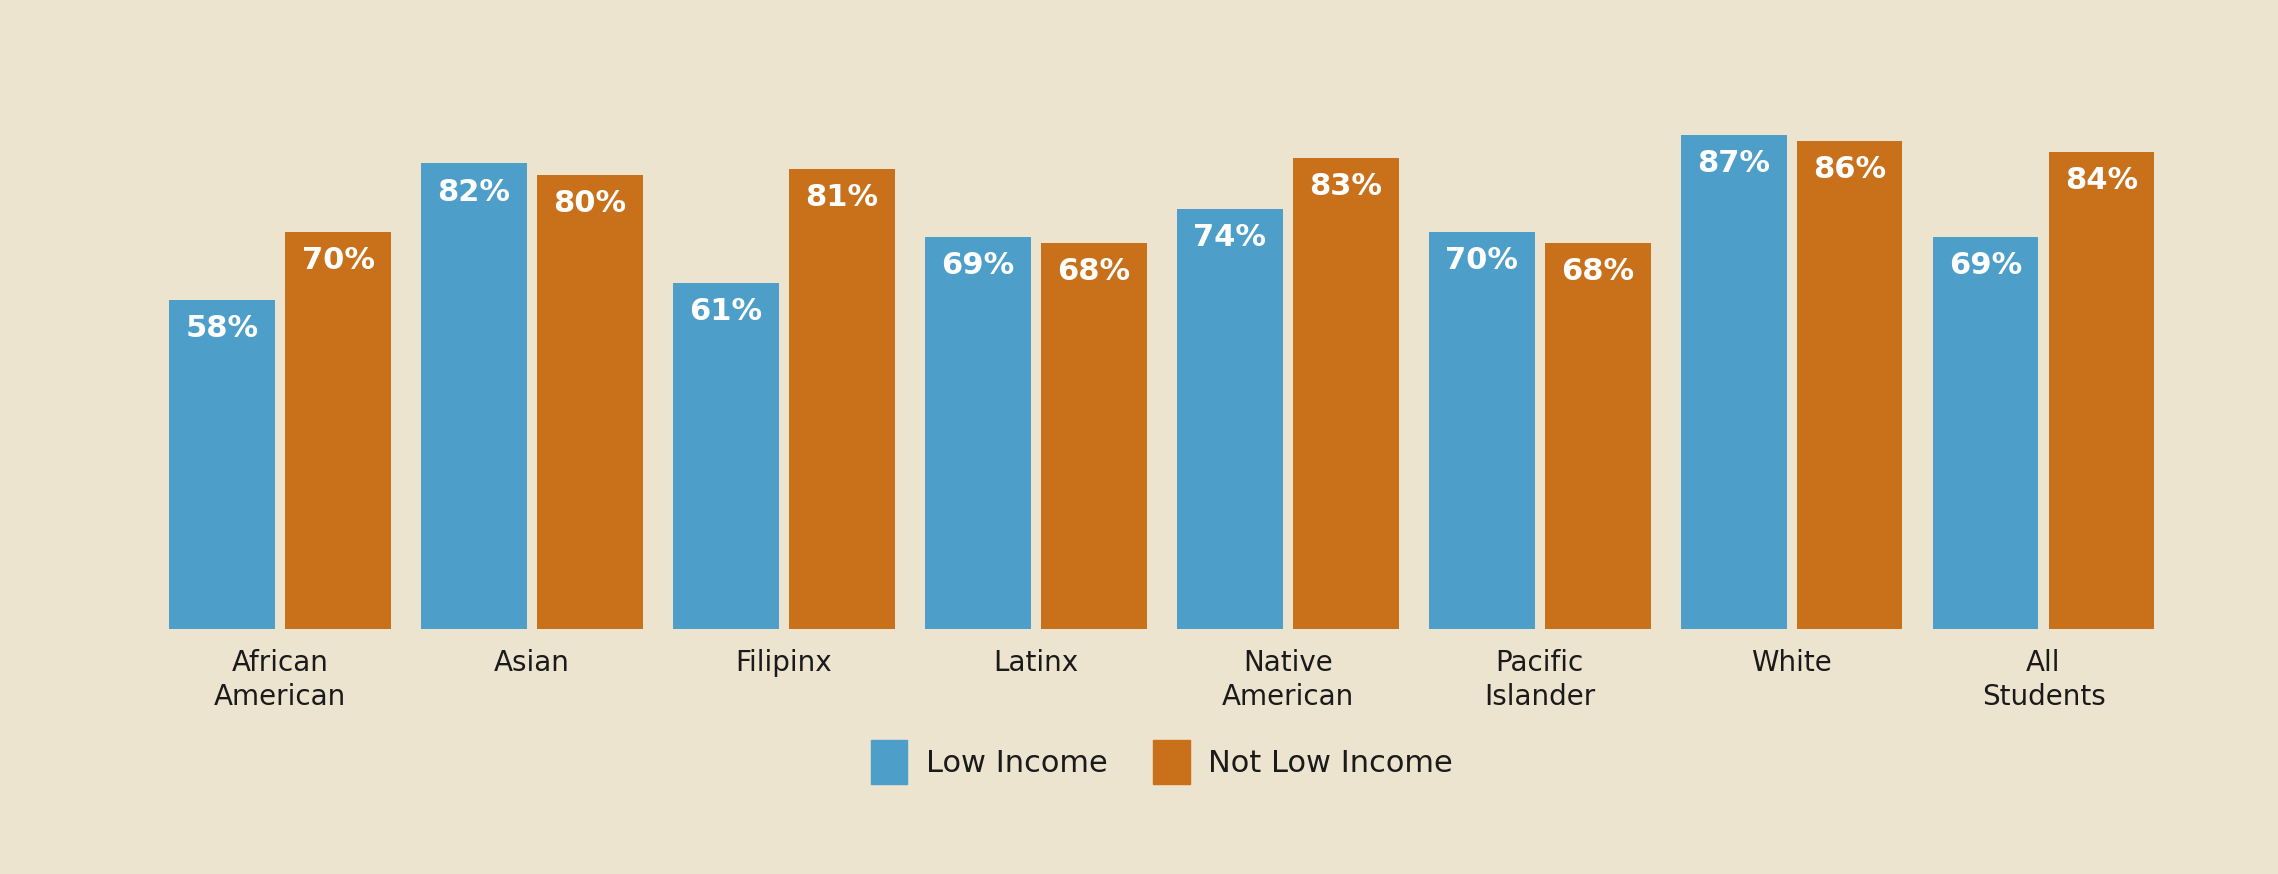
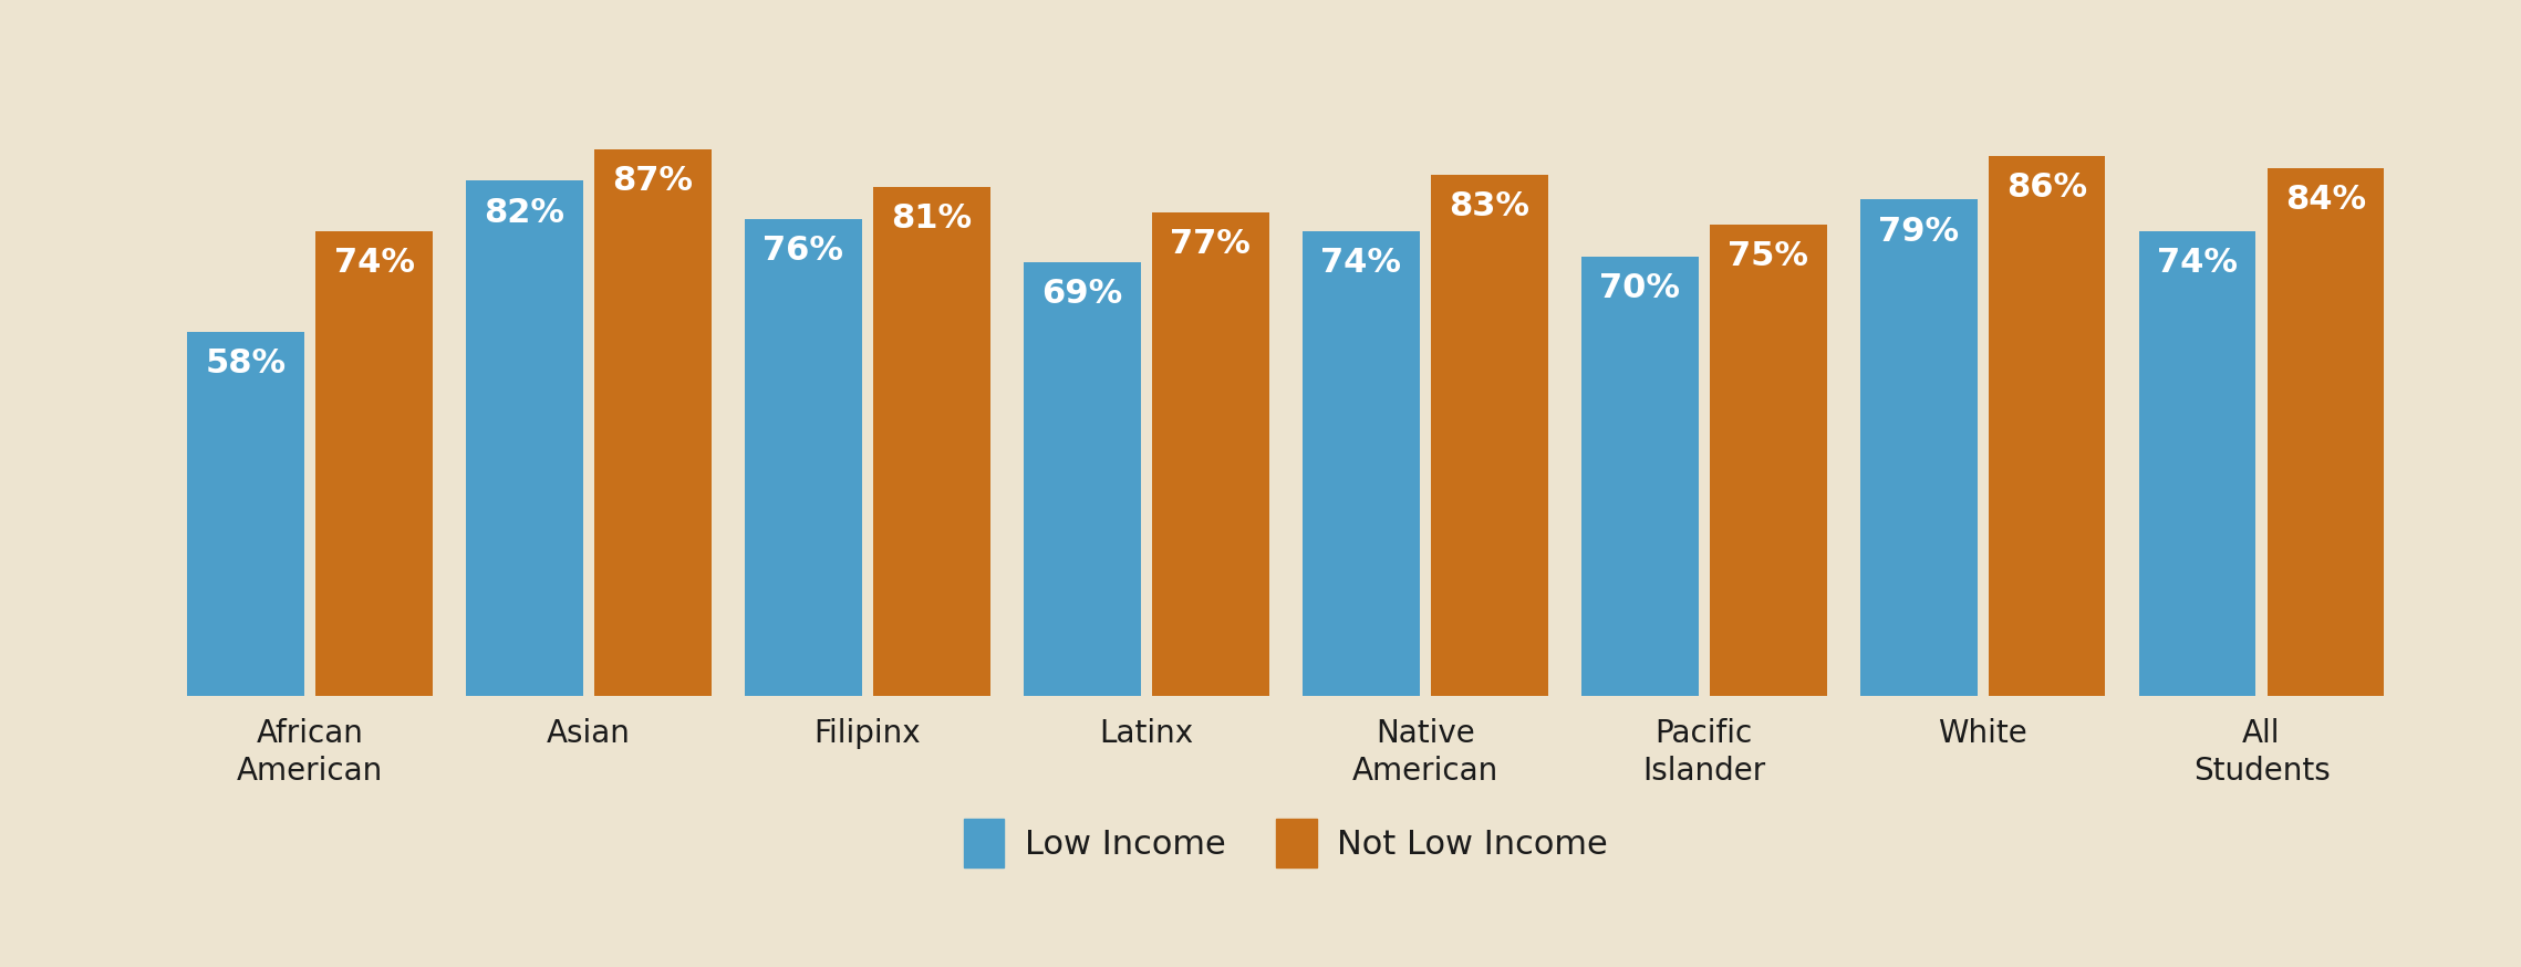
Not Low Income/African American: 70% -> 74%
Not Low Income/Asian: 80% -> 87%
Low Income/Filipinx: 61% -> 76%
Not Low Income/Latinx: 68% -> 77%
Not Low Income/Pacific Islander: 68% -> 75%
Low Income/White: 87% -> 79%
Low Income/All Students: 69% -> 74%
